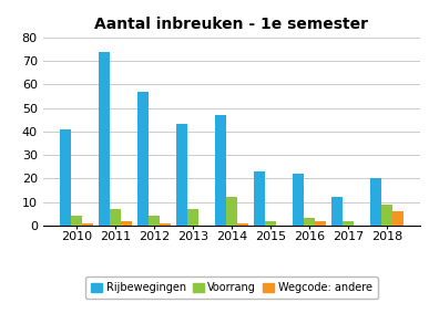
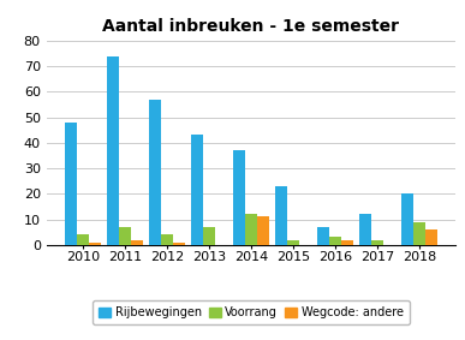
Rijbewegingen/2010: 41 -> 48
Rijbewegingen/2014: 47 -> 37
Wegcode: andere/2014: 1 -> 11
Rijbewegingen/2016: 22 -> 7
